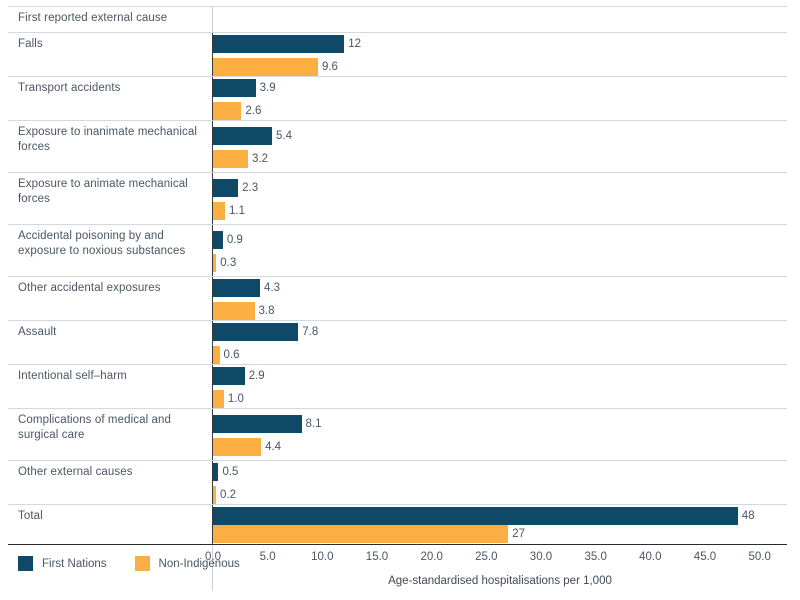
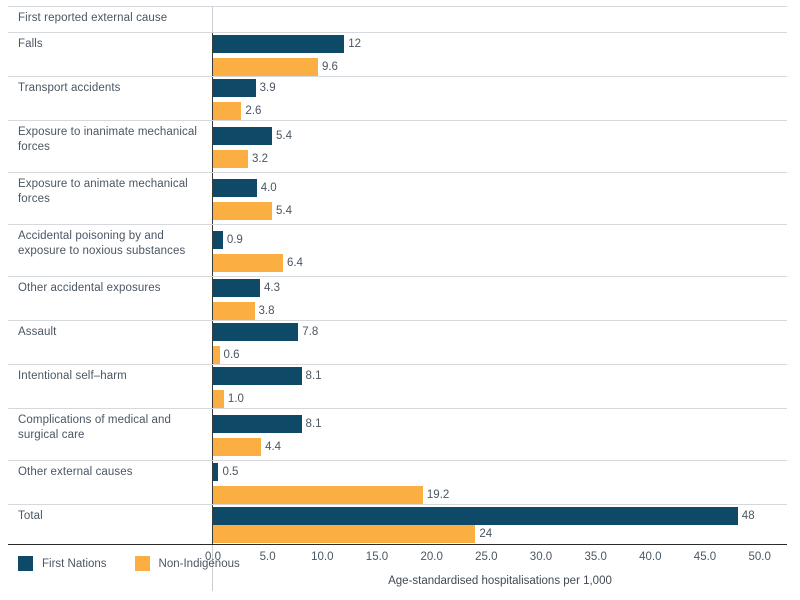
First Nations/Exposure to animate mechanical forces: 2.3 -> 4.0
Non-Indigenous/Exposure to animate mechanical forces: 1.1 -> 5.4
Non-Indigenous/Accidental poisoning by and exposure to noxious substances: 0.3 -> 6.4
First Nations/Intentional self–harm: 2.9 -> 8.1
Non-Indigenous/Other external causes: 0.2 -> 19.2
Non-Indigenous/Total: 27 -> 24
